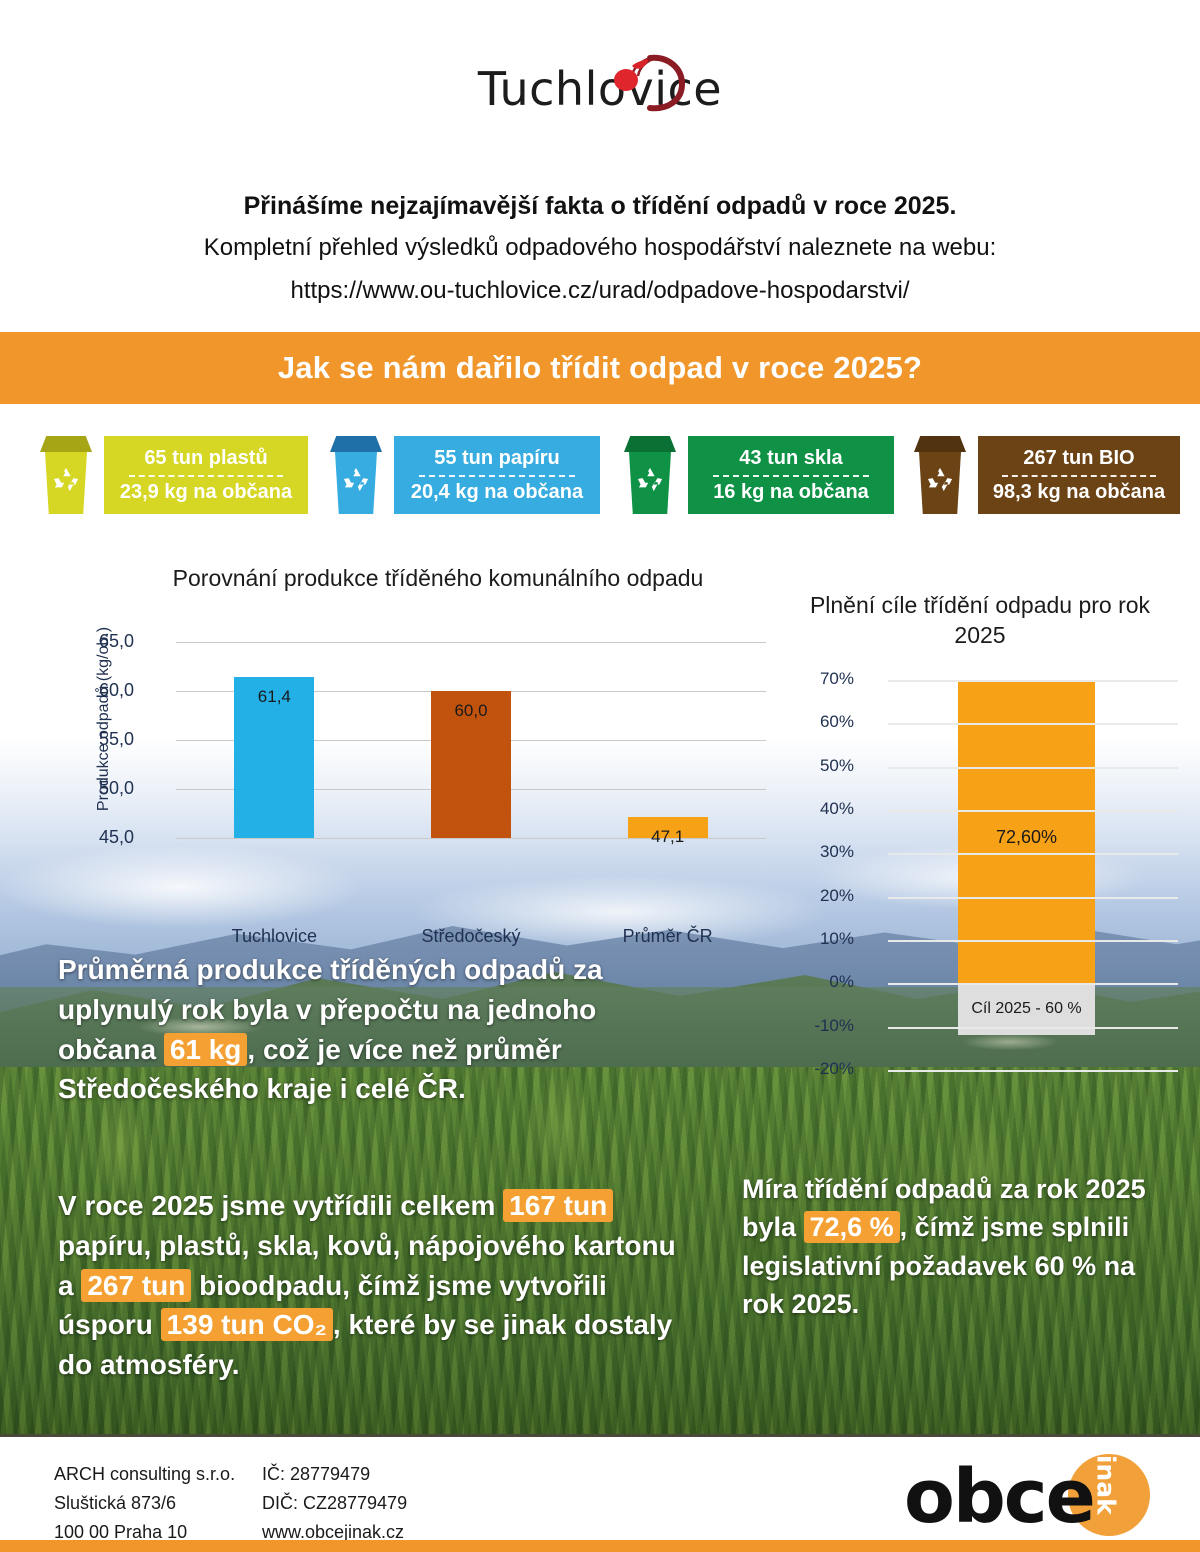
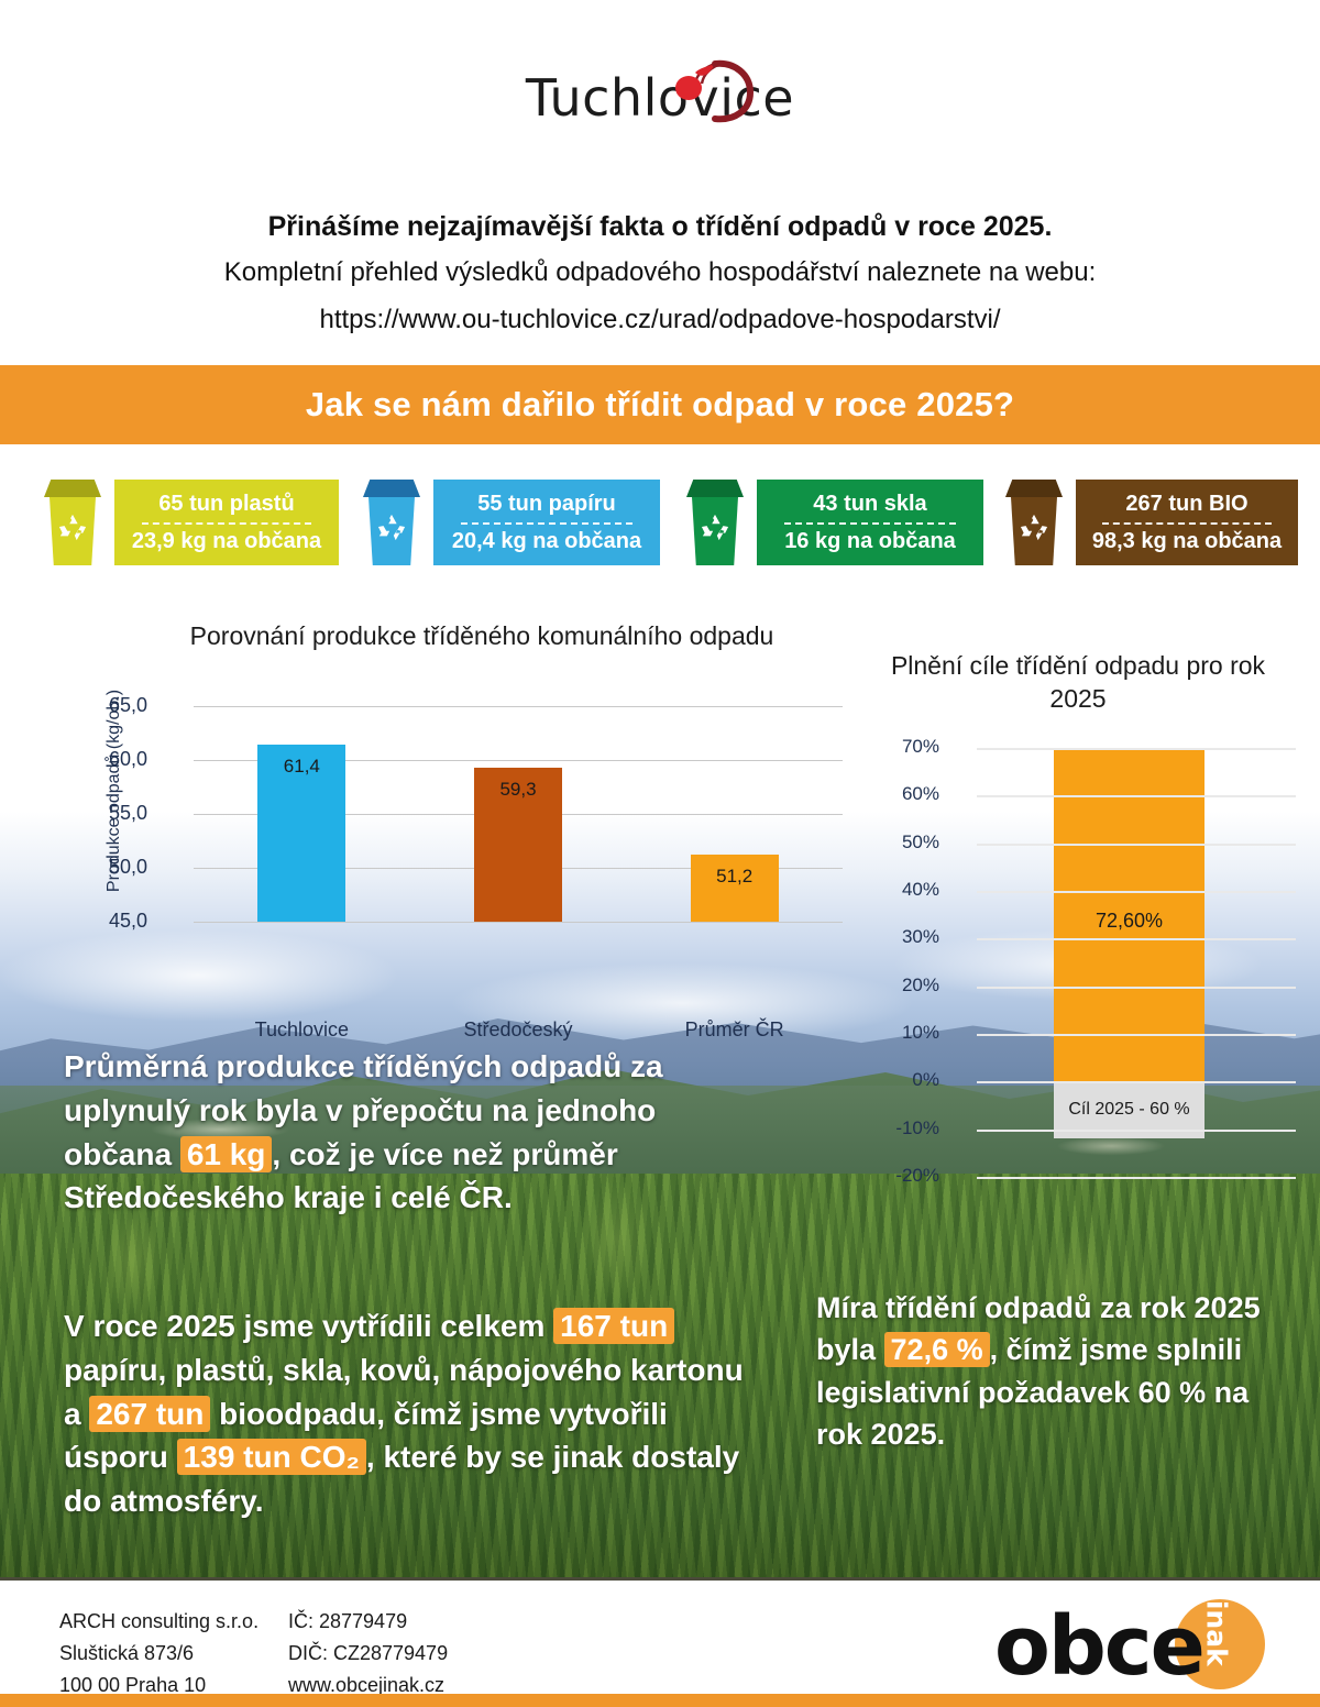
Porovnání produkce tříděného komunálního odpadu/Středočeský: 60,0 -> 59,3
Porovnání produkce tříděného komunálního odpadu/Průměr ČR: 47,1 -> 51,2
